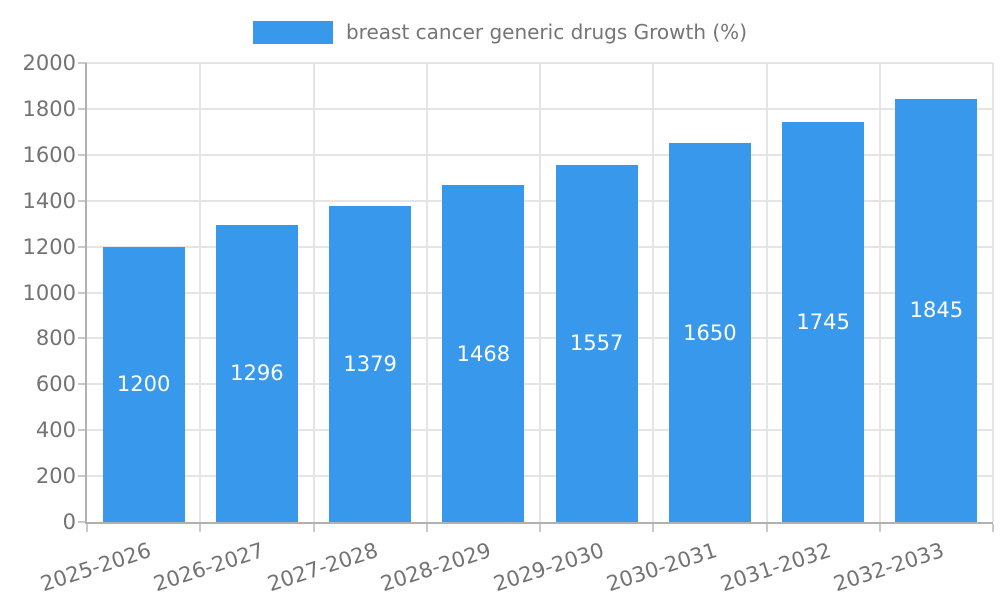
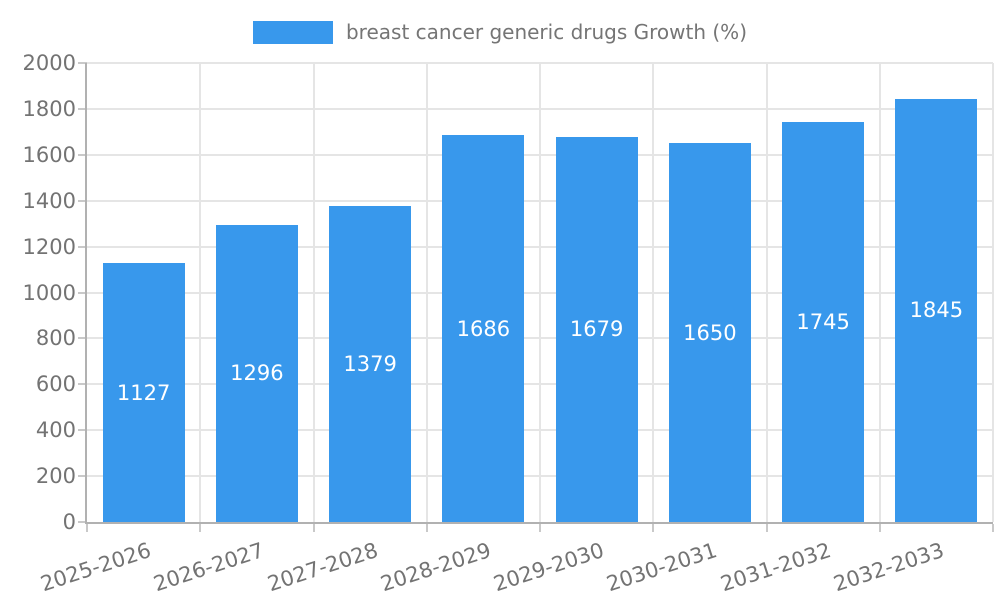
2025-2026: 1200 -> 1127
2028-2029: 1468 -> 1686
2029-2030: 1557 -> 1679
